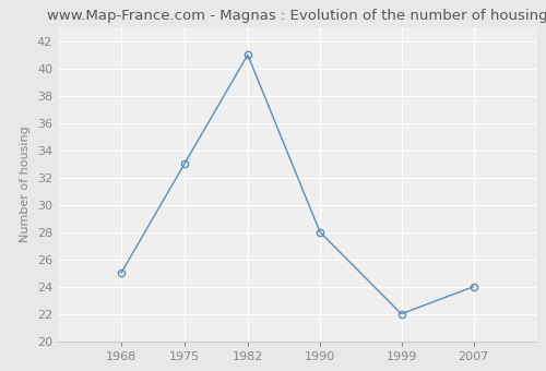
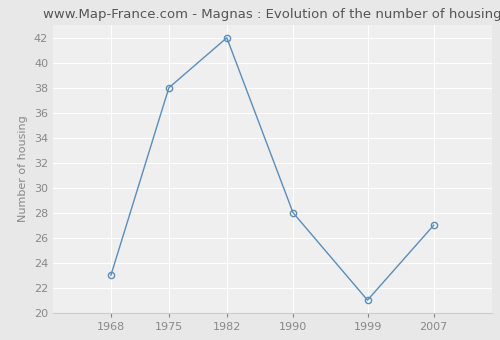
1968: 25 -> 23
1975: 33 -> 38
1982: 41 -> 42
1999: 22 -> 21
2007: 24 -> 27
